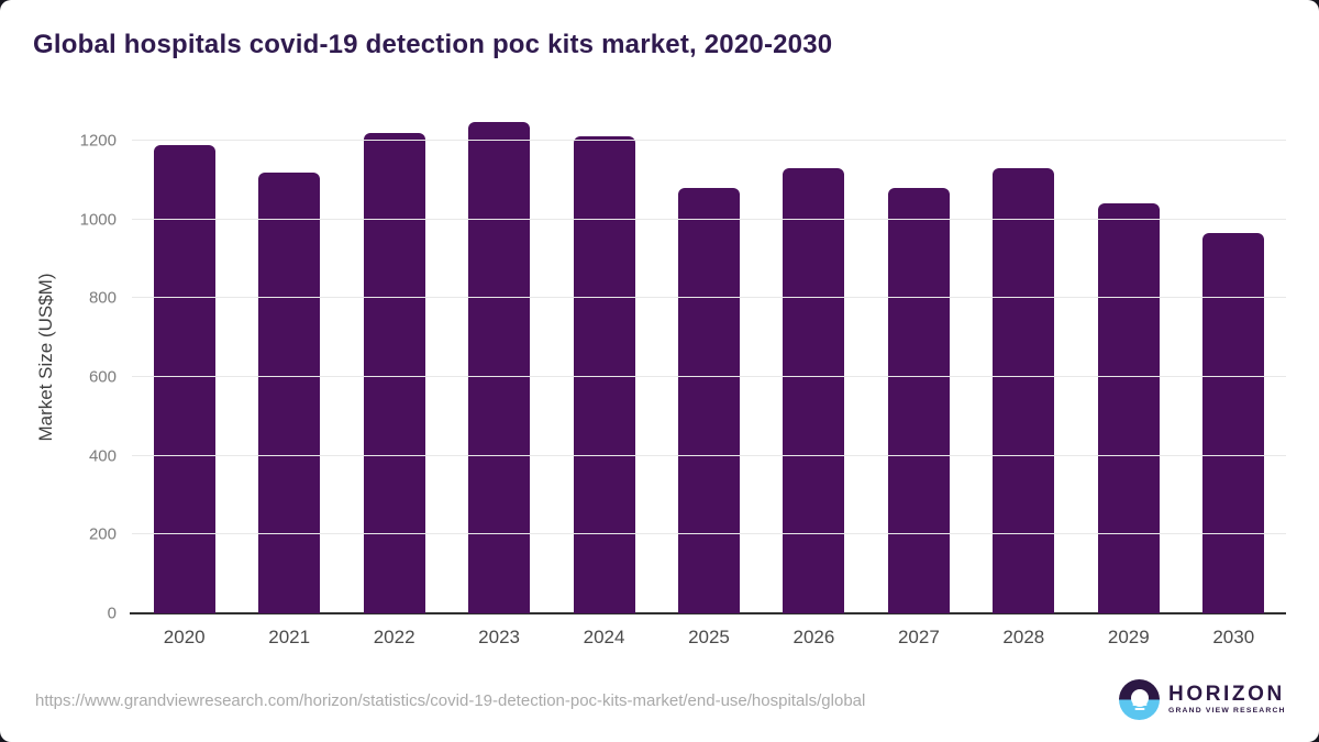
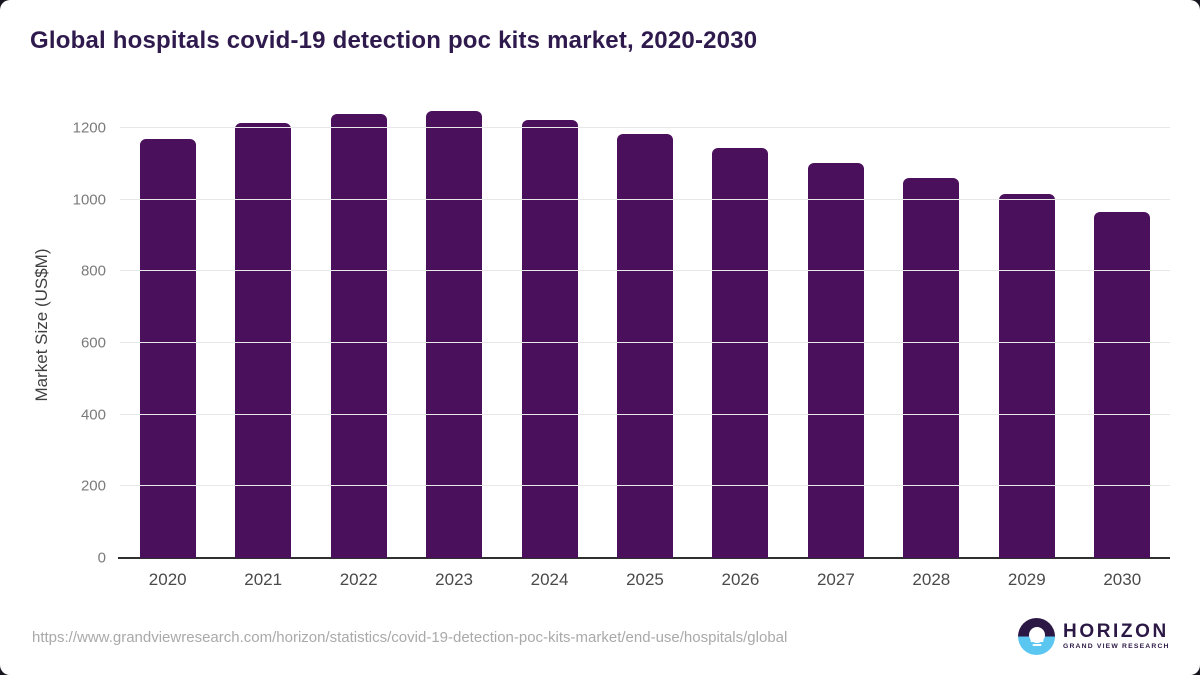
2020: 1190 -> 1170
2021: 1120 -> 1210
2022: 1220 -> 1240
2024: 1210 -> 1220
2025: 1080 -> 1180
2026: 1130 -> 1140
2027: 1080 -> 1100
2028: 1130 -> 1060
2029: 1040 -> 1020
